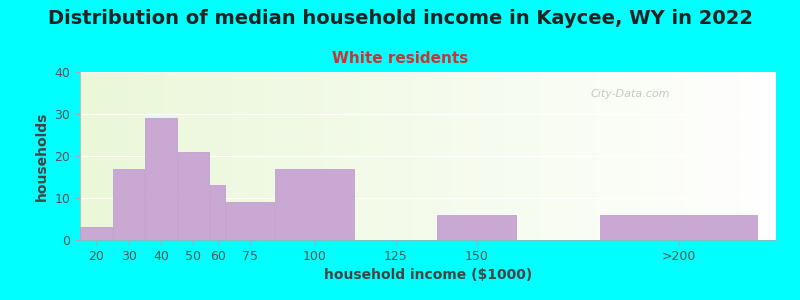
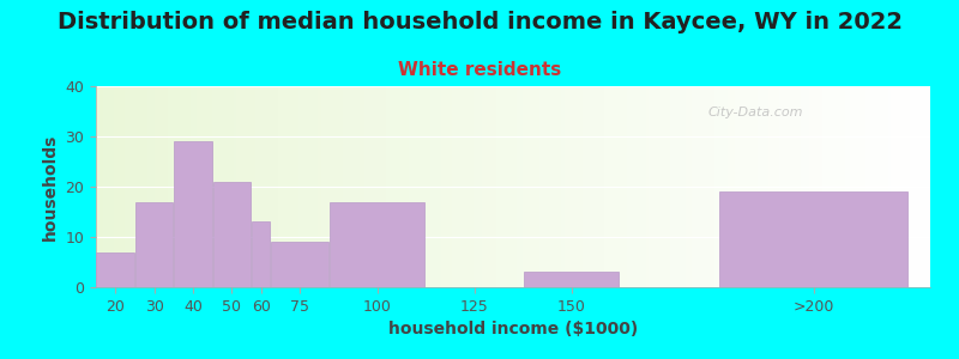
20: 3 -> 7
150: 6 -> 3
>200: 6 -> 19
